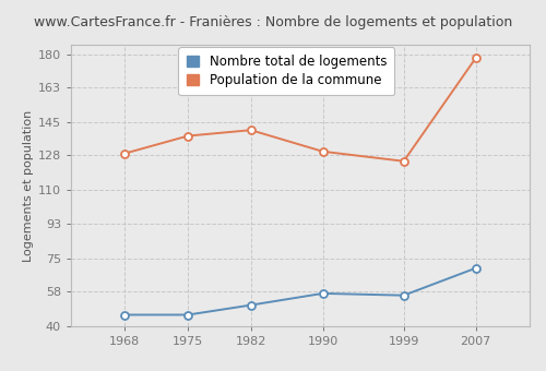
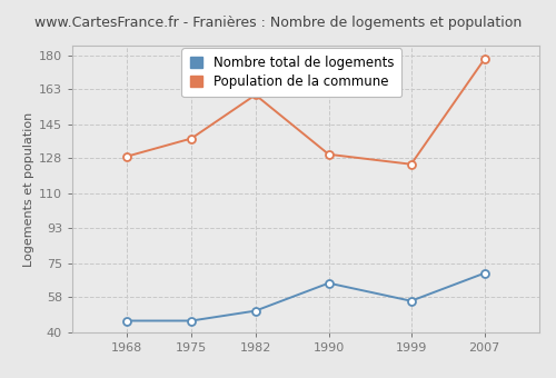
Population de la commune/1982: 141 -> 160
Nombre total de logements/1990: 57 -> 65
